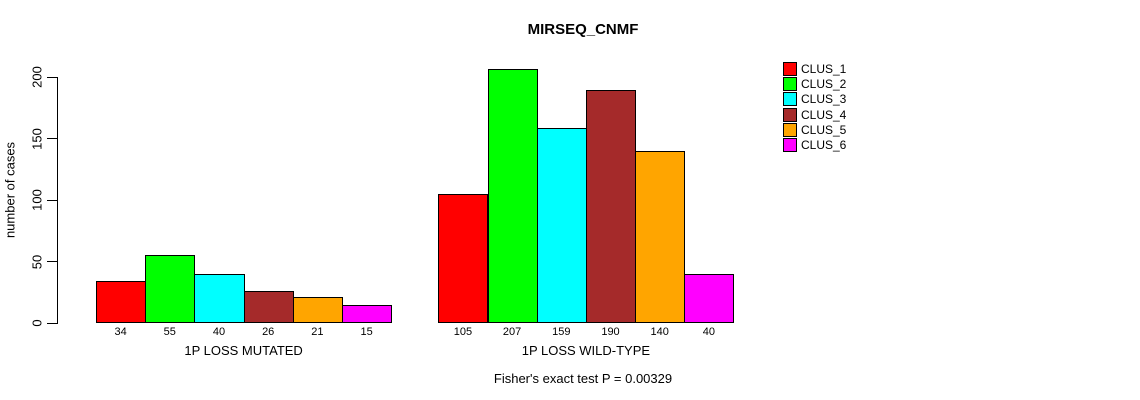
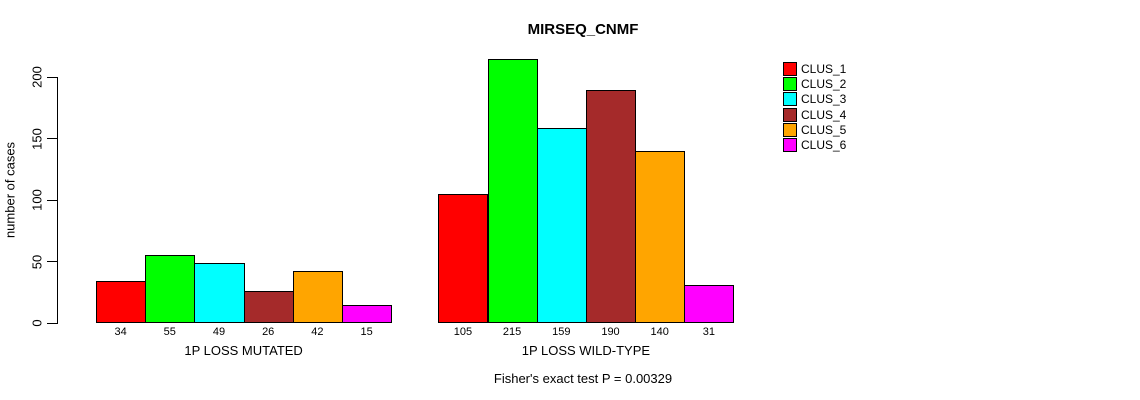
CLUS_3/1P LOSS MUTATED: 40 -> 49
CLUS_5/1P LOSS MUTATED: 21 -> 42
CLUS_2/1P LOSS WILD-TYPE: 207 -> 215
CLUS_6/1P LOSS WILD-TYPE: 40 -> 31
